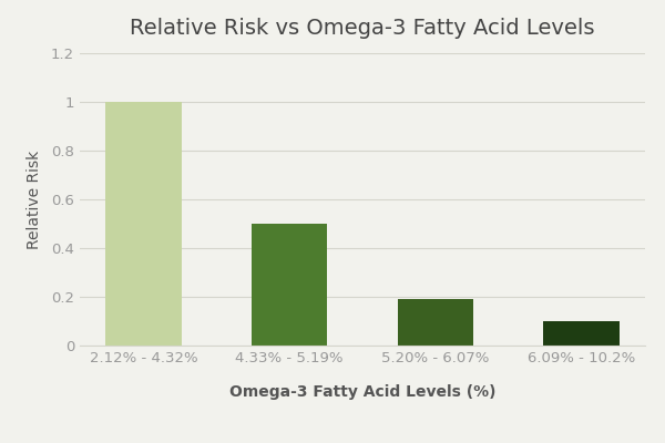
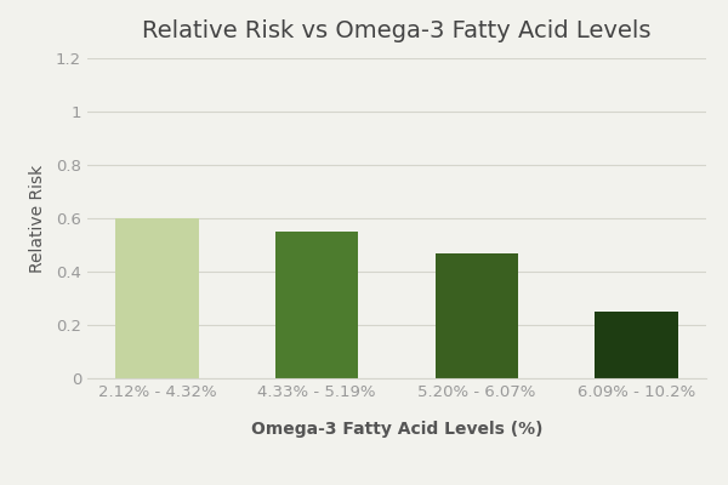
2.12% - 4.32%: 1.00 -> 0.60
4.33% - 5.19%: 0.50 -> 0.55
5.20% - 6.07%: 0.19 -> 0.47
6.09% - 10.2%: 0.10 -> 0.25
